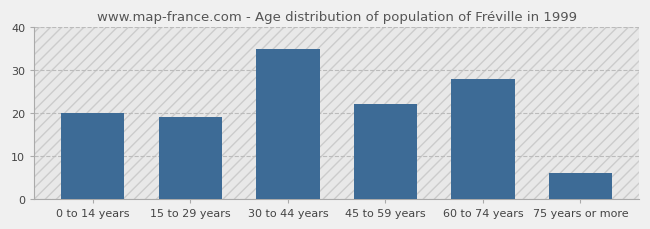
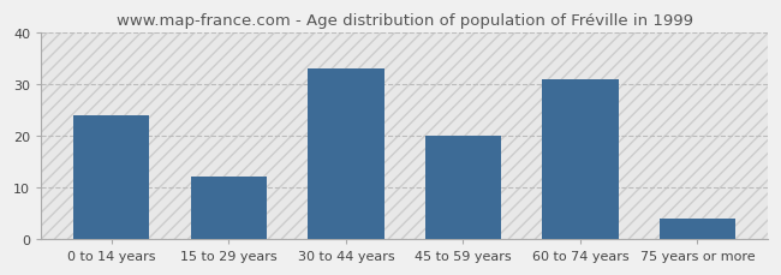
0 to 14 years: 20 -> 24
15 to 29 years: 19 -> 12
30 to 44 years: 35 -> 33
45 to 59 years: 22 -> 20
60 to 74 years: 28 -> 31
75 years or more: 6 -> 4
